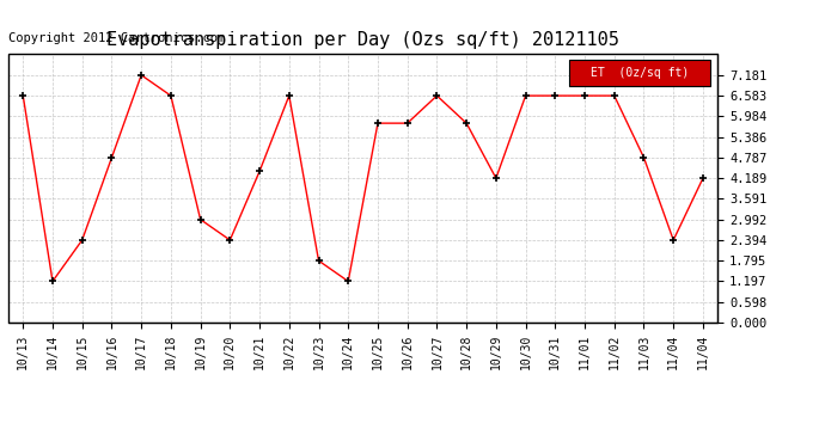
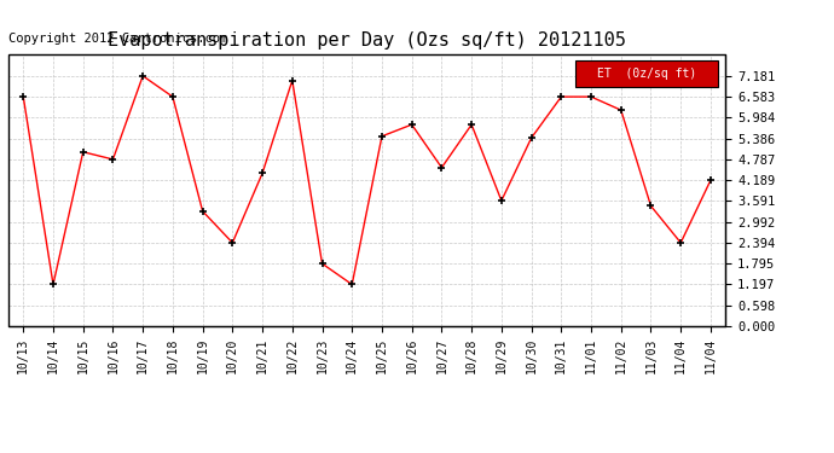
10/15: 2.39 -> 5.00
10/19: 2.99 -> 3.30
10/22: 6.58 -> 7.05
10/25: 5.79 -> 5.45
10/27: 6.58 -> 4.55
10/29: 4.19 -> 3.60
10/30: 6.58 -> 5.40
11/02: 6.58 -> 6.20
11/03: 4.79 -> 3.45
